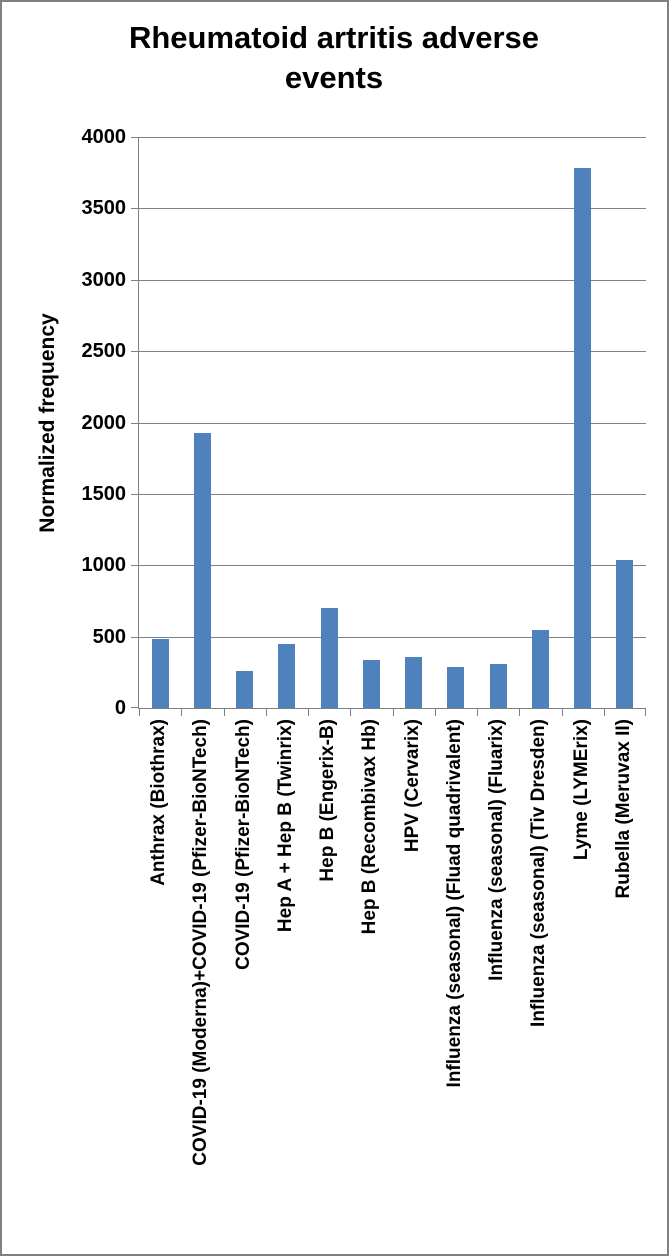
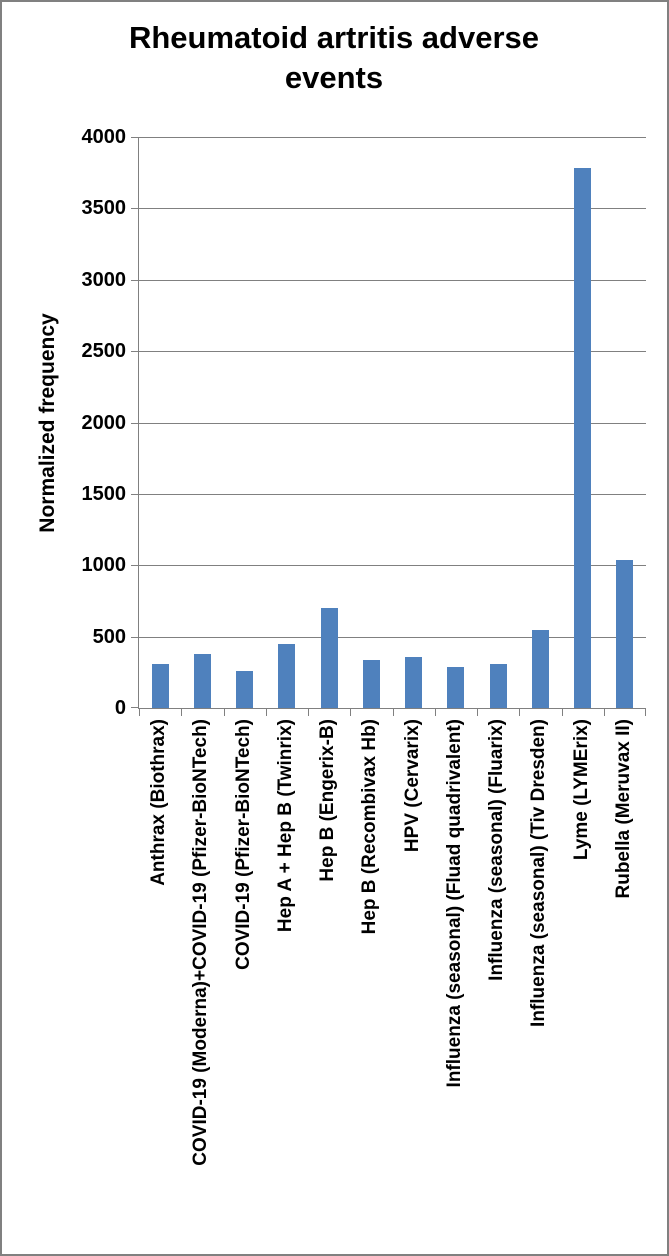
Anthrax (Biothrax): 480 -> 310
COVID-19 (Moderna)+COVID-19 (Pfizer-BioNTech): 1930 -> 380
